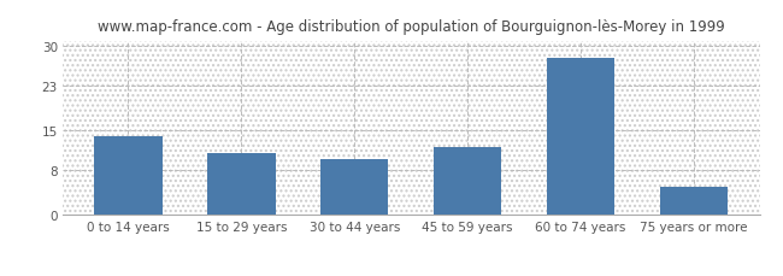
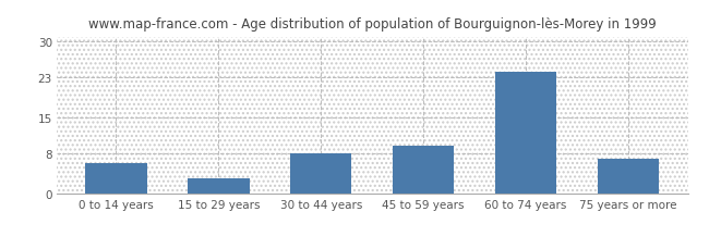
0 to 14 years: 14.0 -> 6.0
15 to 29 years: 11.0 -> 3.0
30 to 44 years: 10.0 -> 8.0
45 to 59 years: 12.0 -> 9.5
60 to 74 years: 28.0 -> 24.0
75 years or more: 5.0 -> 7.0
